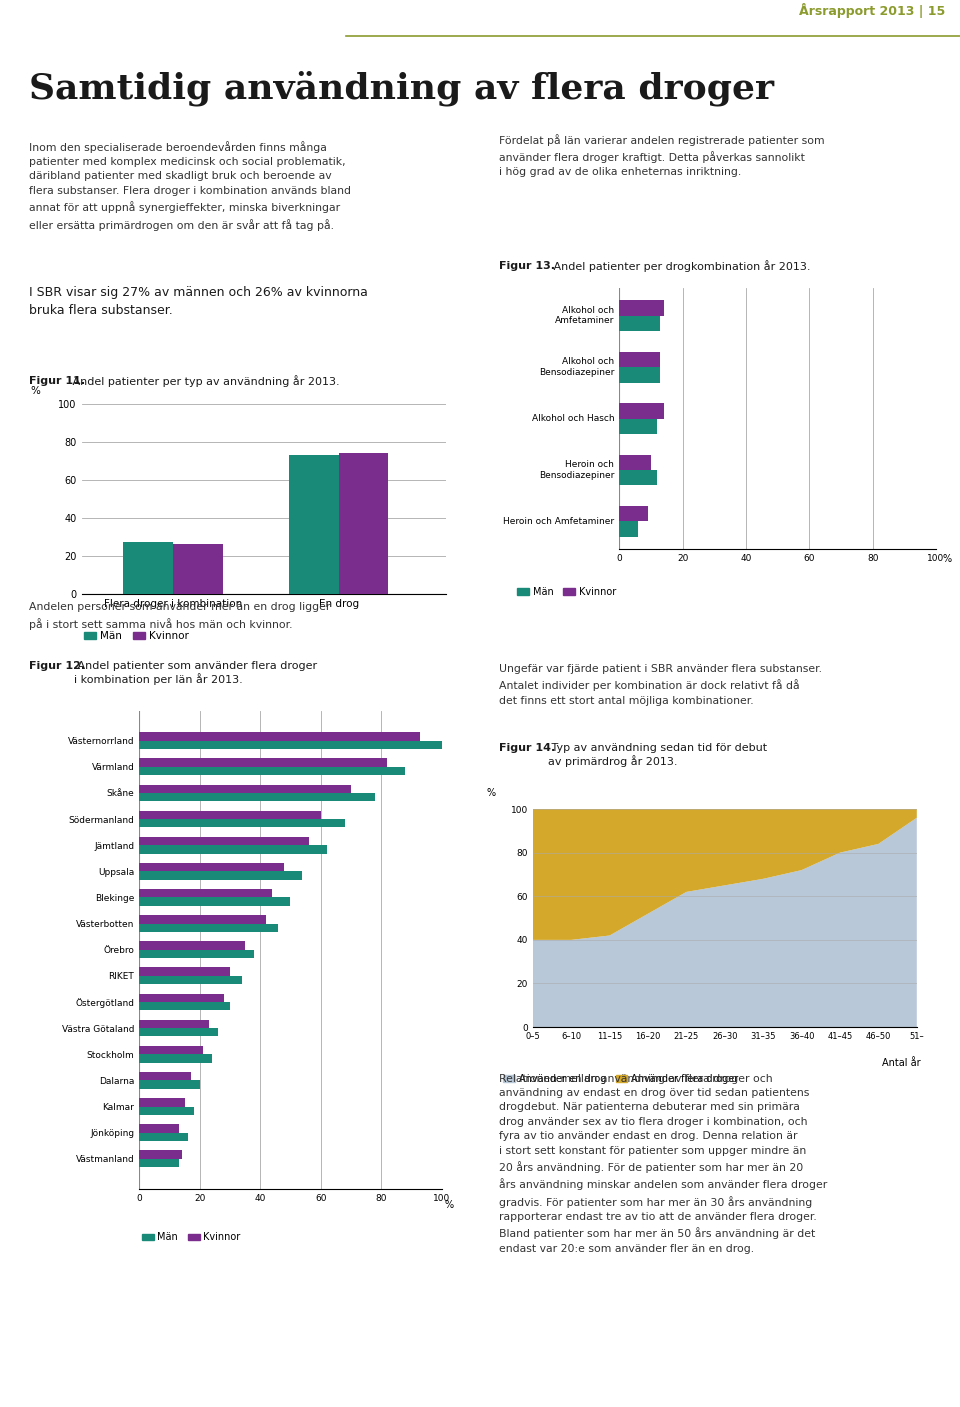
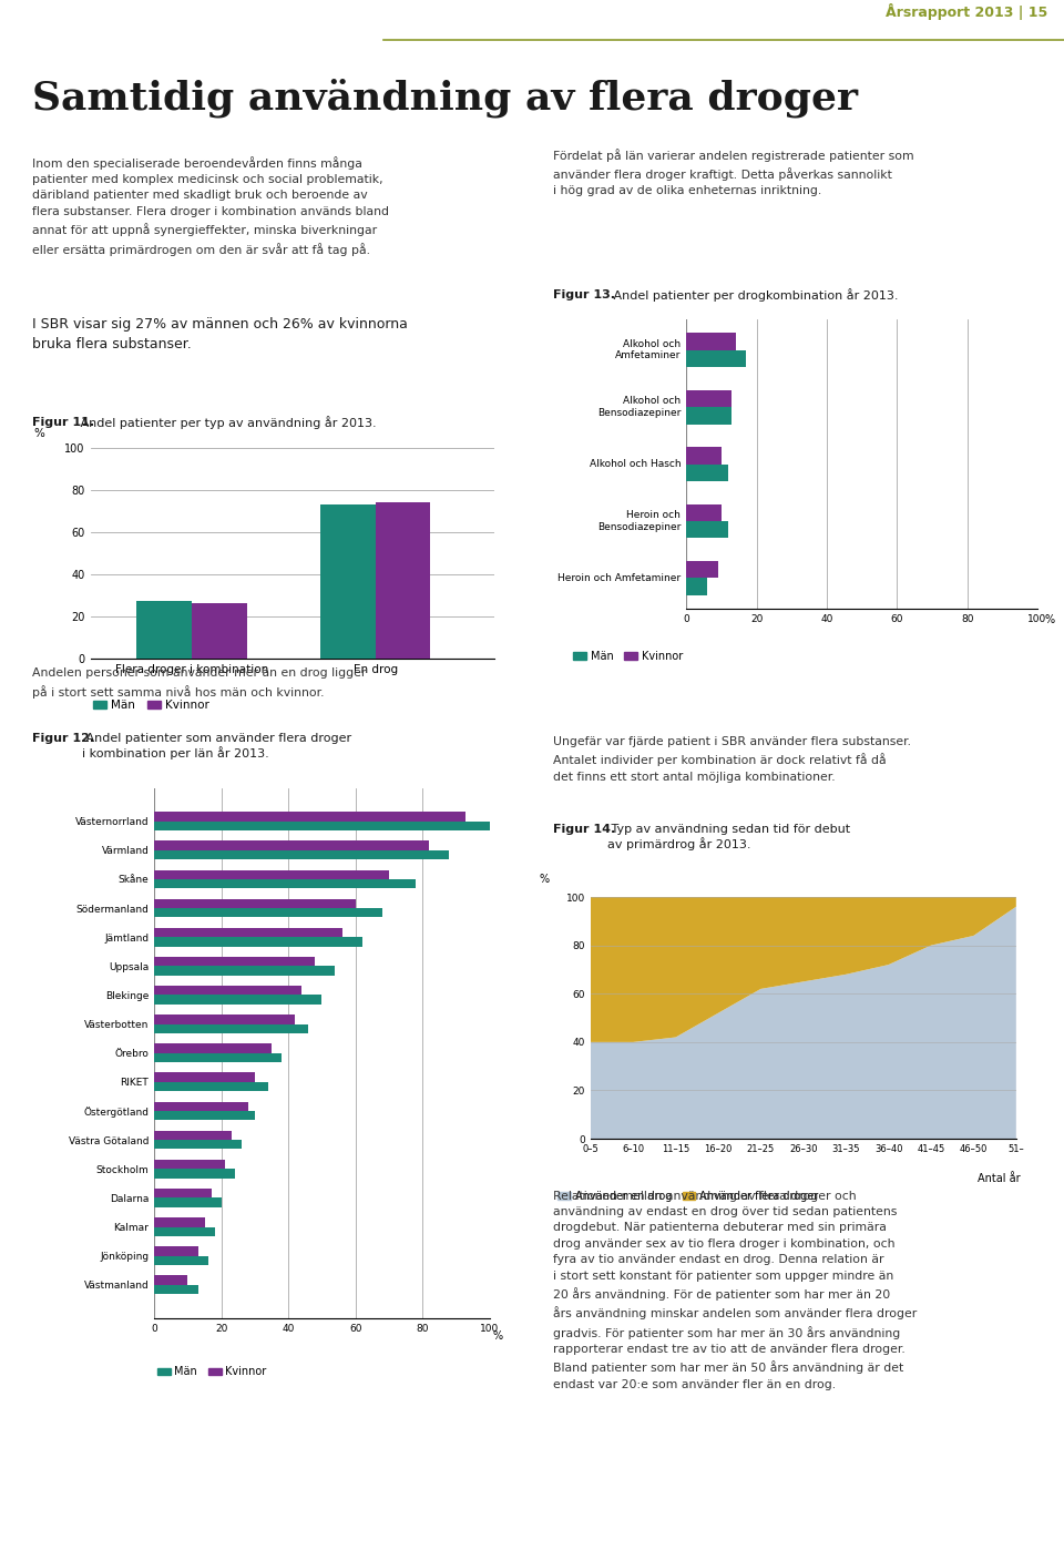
Män/Alkohol och Amfetaminer: 13 -> 17
Kvinnor/Alkohol och Hasch: 14 -> 10
Kvinnor/Västmanland: 14 -> 10
